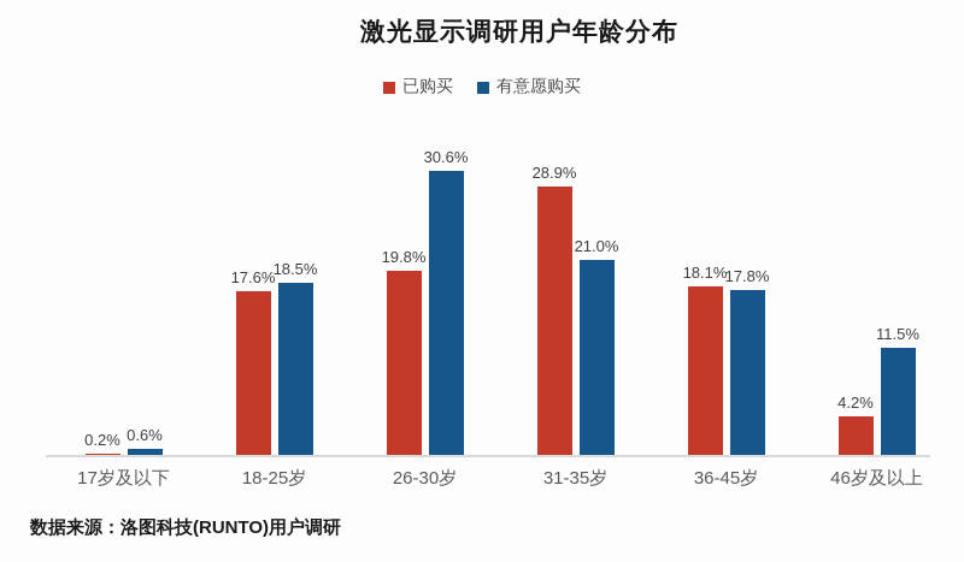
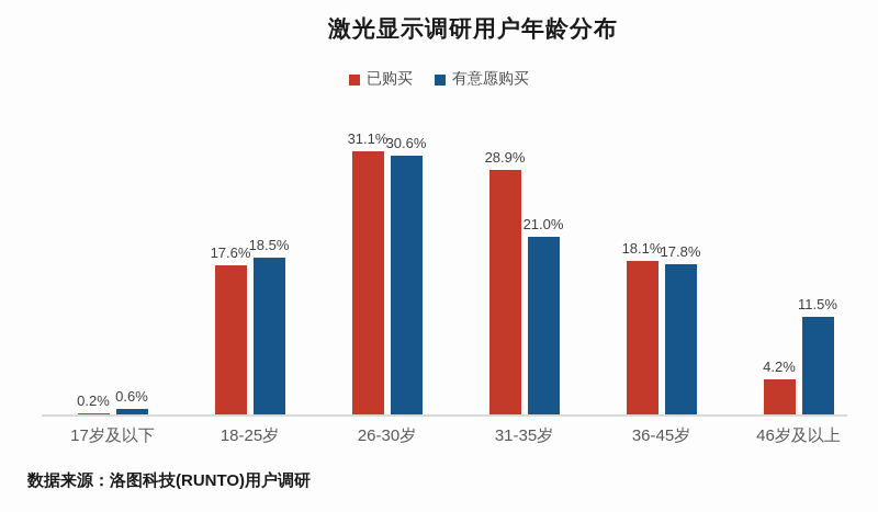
已购买/26-30岁: 19.8% -> 31.1%
